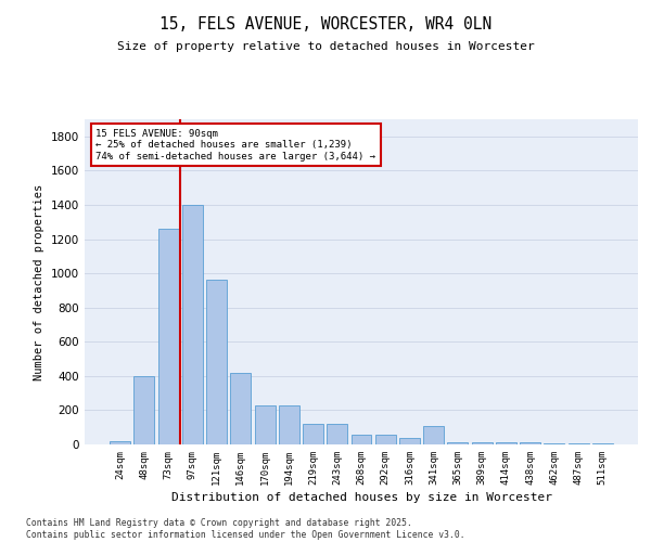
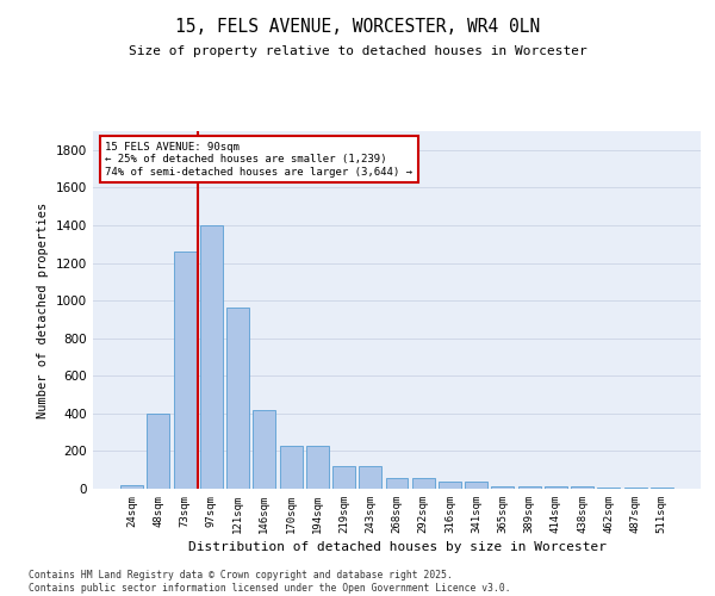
341sqm: 110 -> 40
